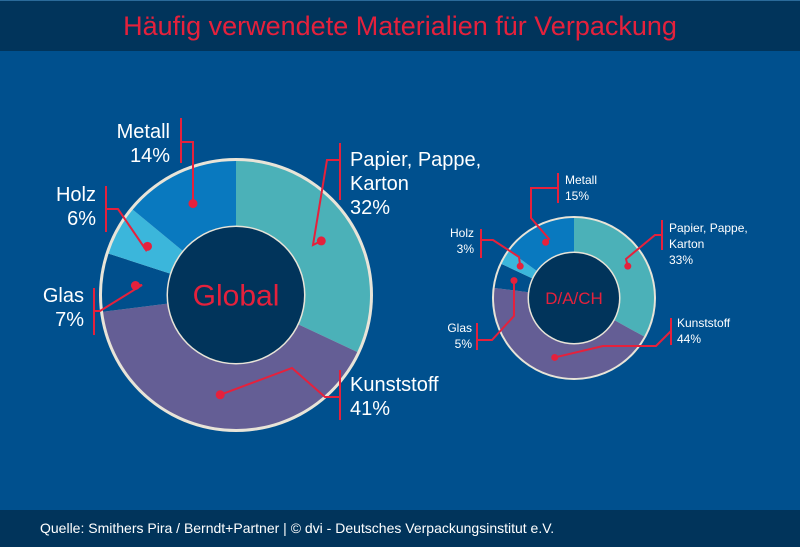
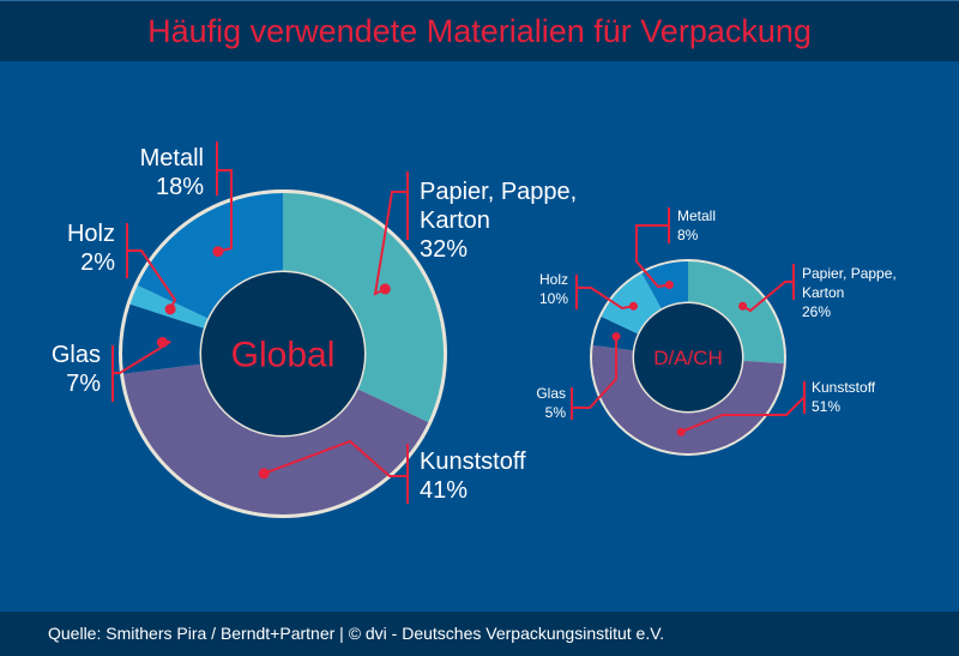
Global/Holz: 6% -> 2%
Global/Metall: 14% -> 18%
D/A/CH/Papier, Pappe, Karton: 33% -> 26%
D/A/CH/Kunststoff: 44% -> 51%
D/A/CH/Holz: 3% -> 10%
D/A/CH/Metall: 15% -> 8%
